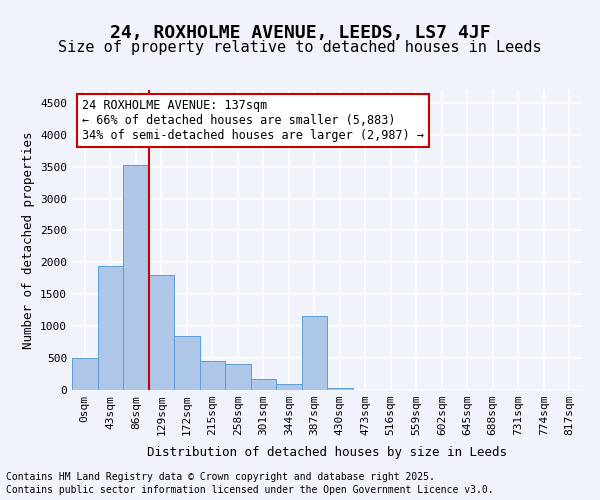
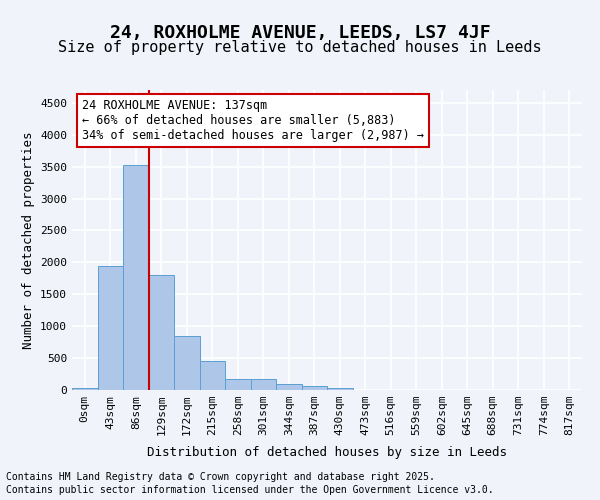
0sqm: 500 -> 30
258sqm: 400 -> 180
387sqm: 1160 -> 60
